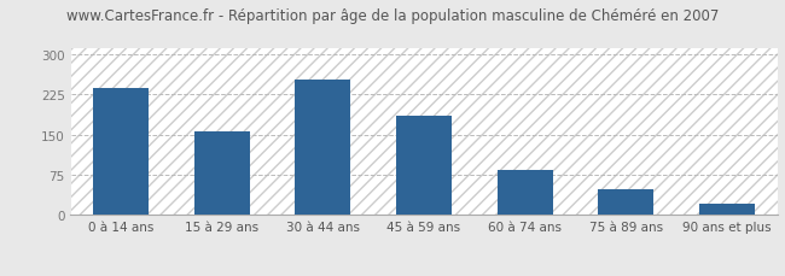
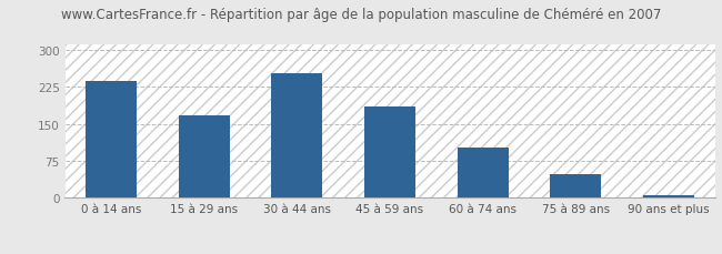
15 à 29 ans: 155 -> 168
60 à 74 ans: 85 -> 103
90 ans et plus: 20 -> 5
